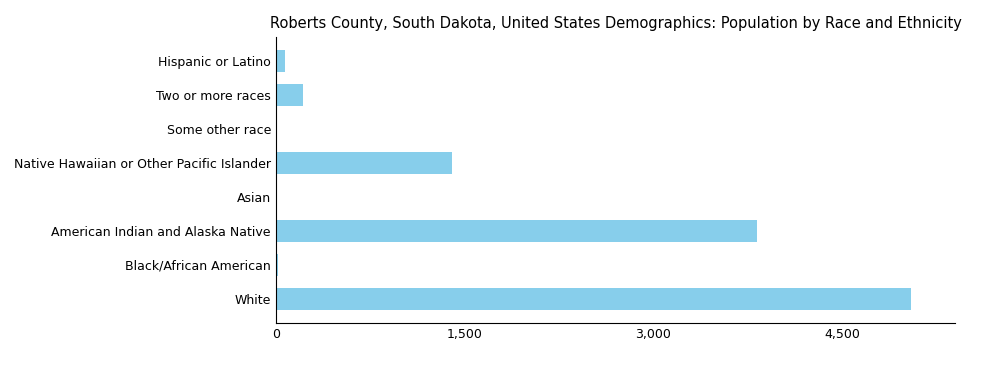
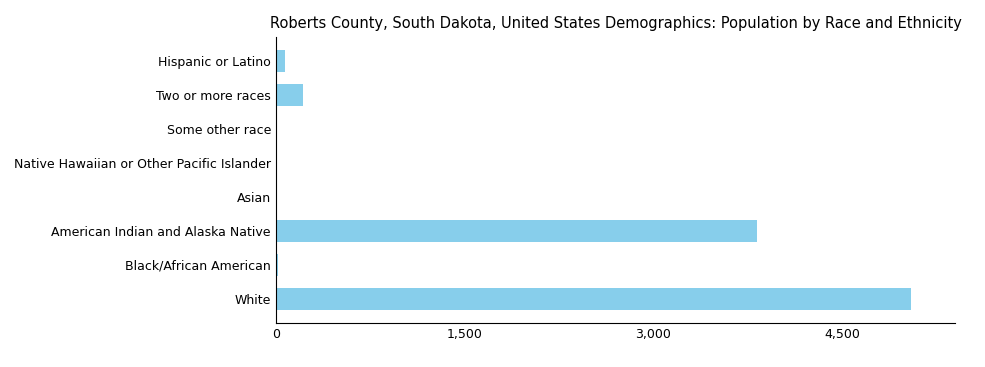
Native Hawaiian or Other Pacific Islander: 1,400 -> 10
